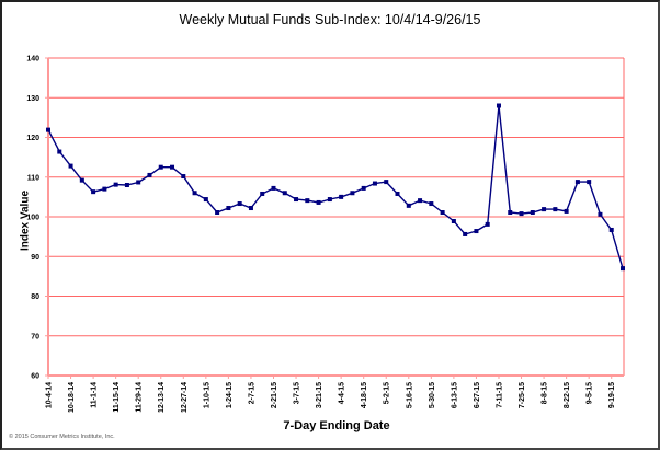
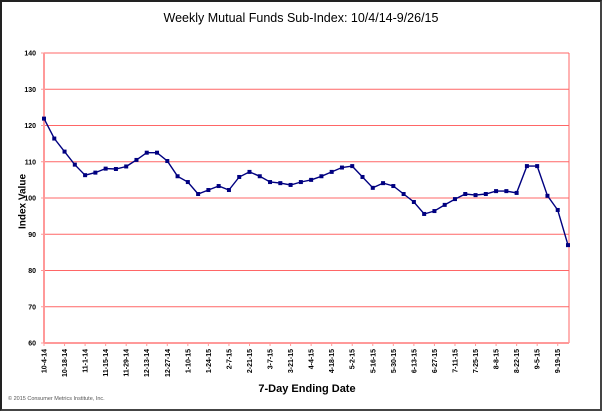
7-11-15: 128 -> 100
